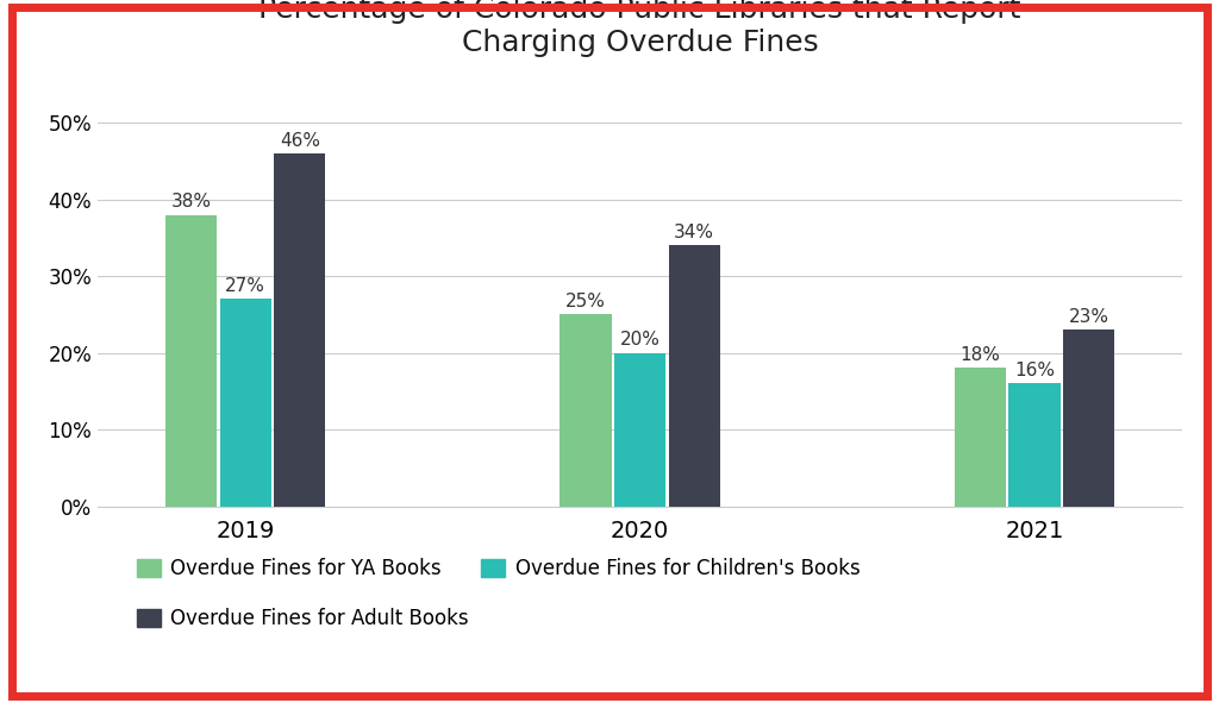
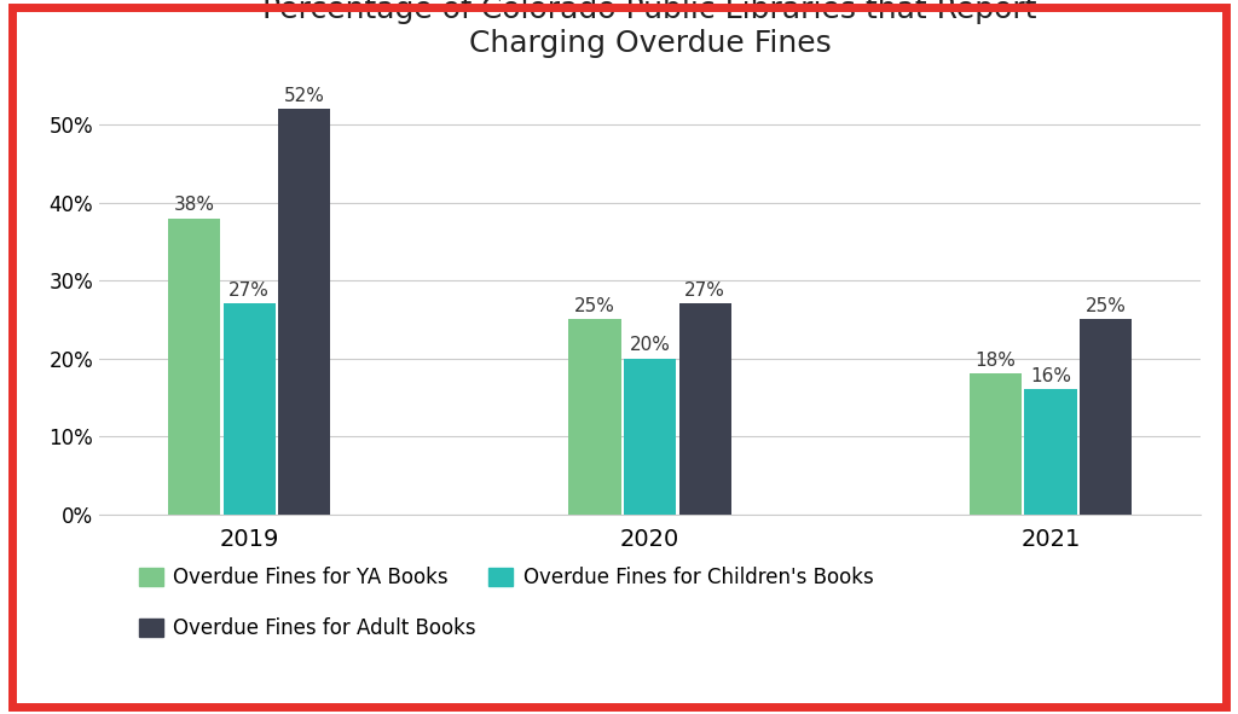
Overdue Fines for Adult Books/2019: 46% -> 52%
Overdue Fines for Adult Books/2020: 34% -> 27%
Overdue Fines for Adult Books/2021: 23% -> 25%
